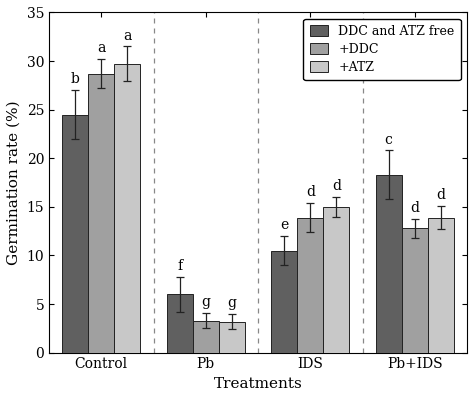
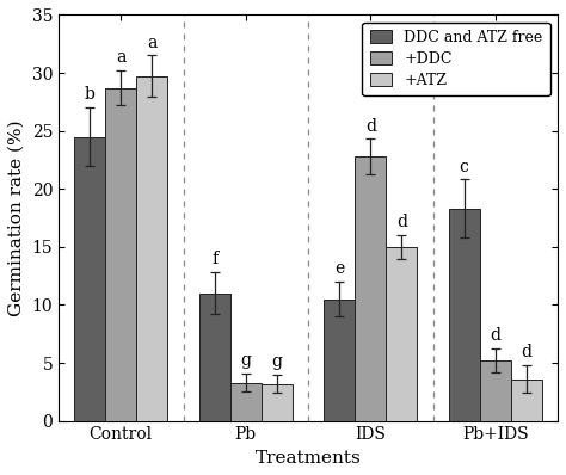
DDC and ATZ free/Pb: 6.0 -> 11.0
+DDC/IDS: 13.9 -> 22.8
+DDC/Pb+IDS: 12.8 -> 5.2
+ATZ/Pb+IDS: 13.9 -> 3.6
